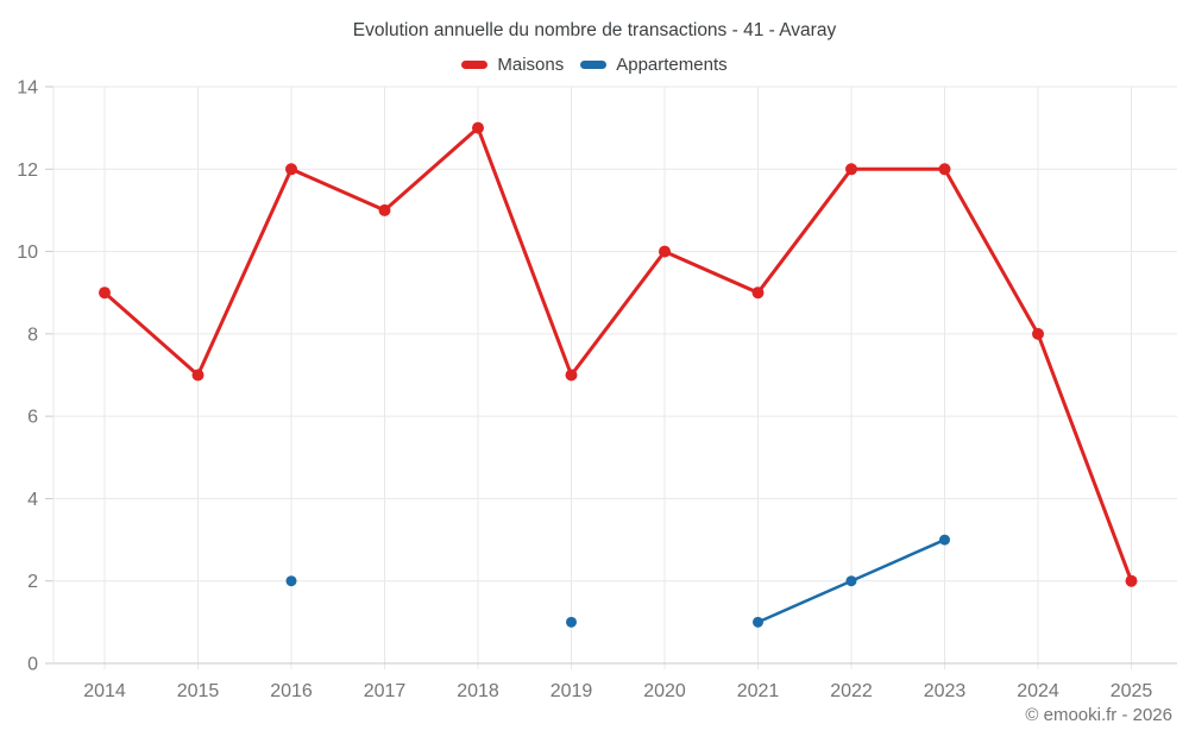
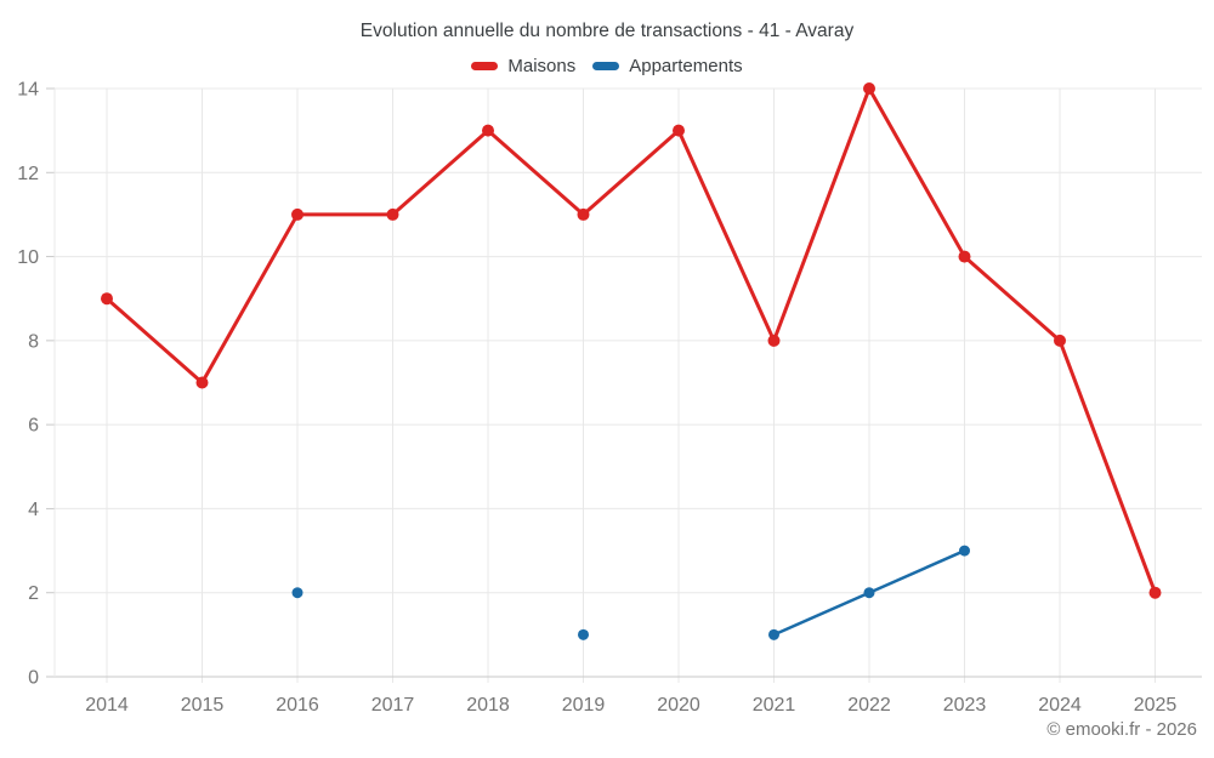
Maisons/2016: 12 -> 11
Maisons/2019: 7 -> 11
Maisons/2020: 10 -> 13
Maisons/2021: 9 -> 8
Maisons/2022: 12 -> 14
Maisons/2023: 12 -> 10
